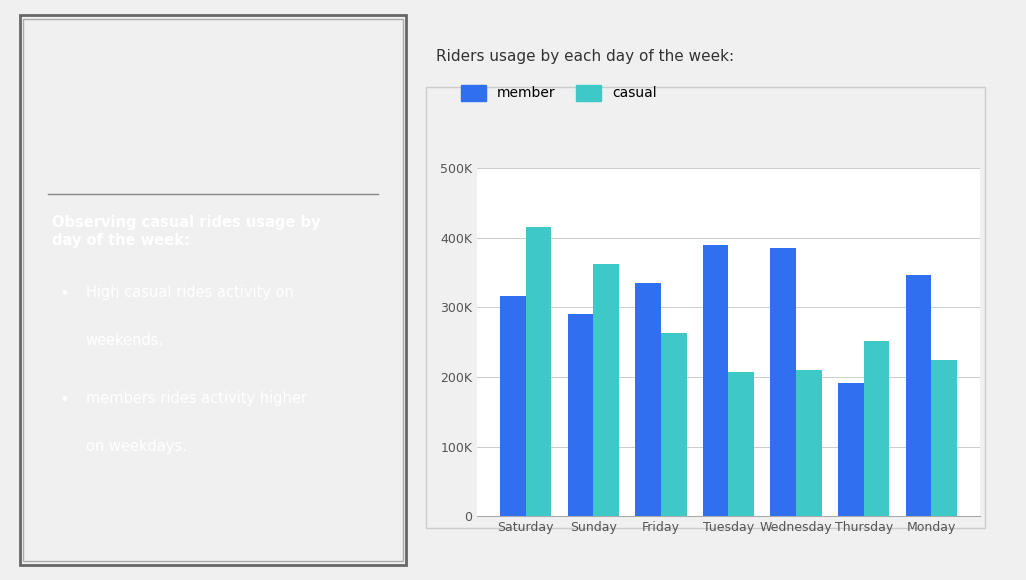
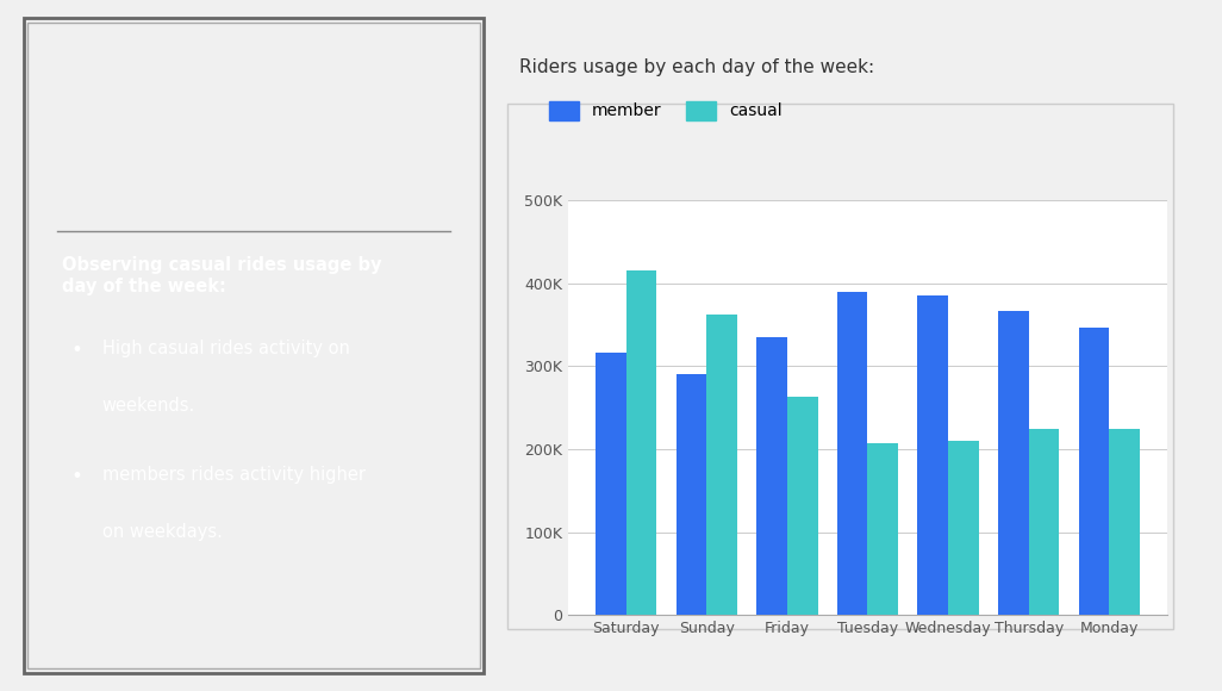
member/Thursday: 192K -> 367K
casual/Thursday: 252K -> 224K
